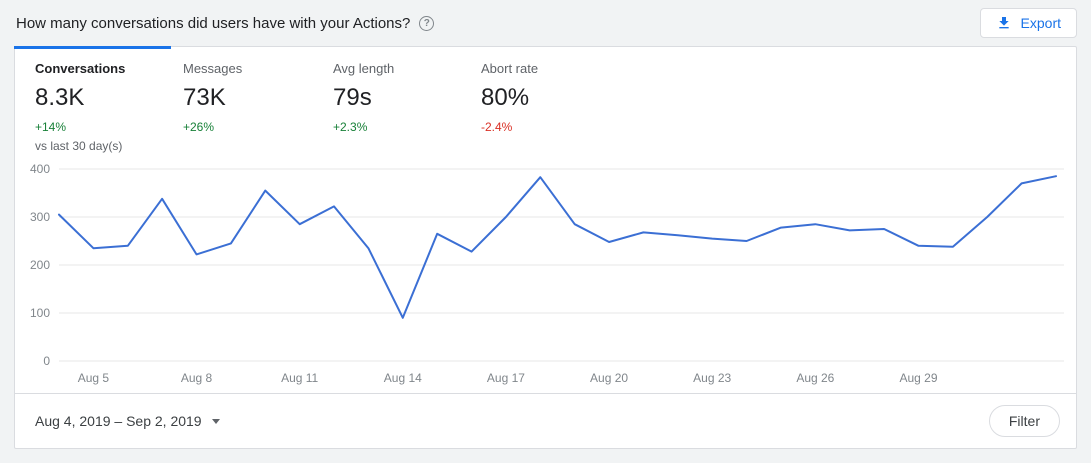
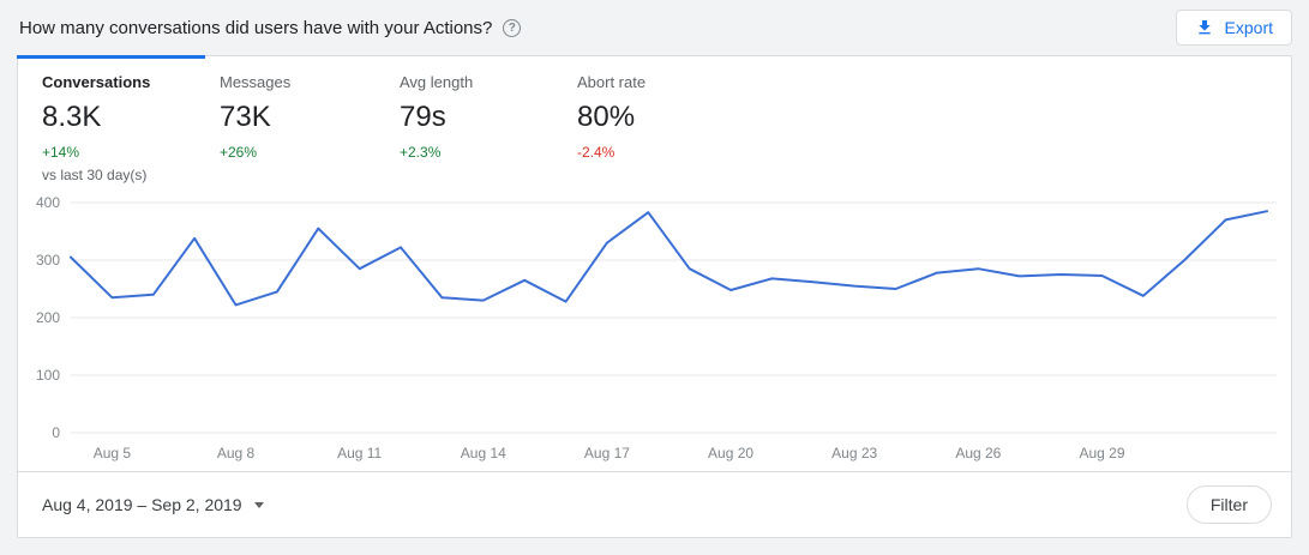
Aug 14: 90 -> 230
Aug 17: 300 -> 330
Aug 29: 240 -> 270
